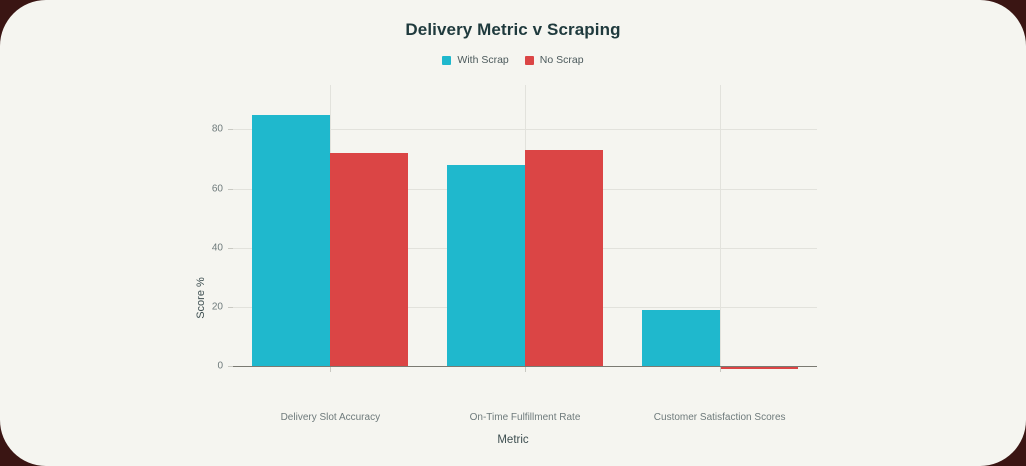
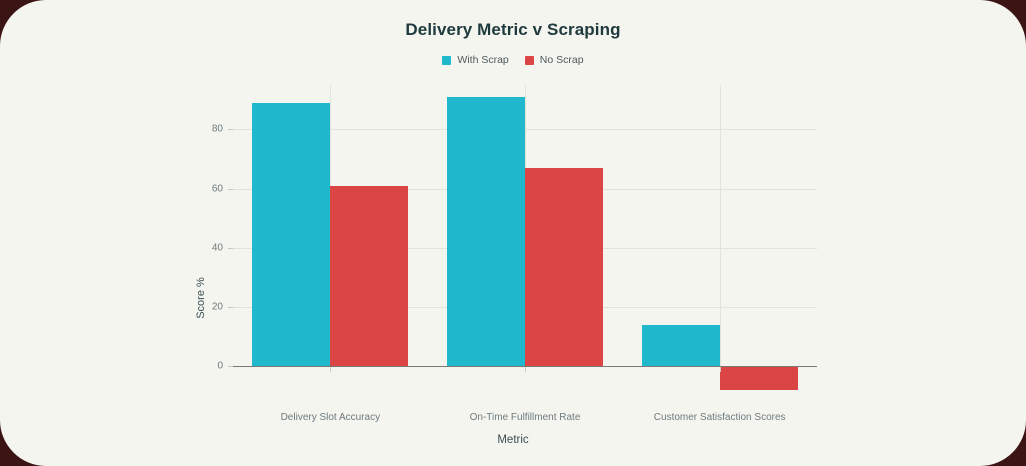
With Scrap/Delivery Slot Accuracy: 85 -> 89
No Scrap/Delivery Slot Accuracy: 72 -> 61
With Scrap/On-Time Fulfillment Rate: 68 -> 91
No Scrap/On-Time Fulfillment Rate: 73 -> 67
With Scrap/Customer Satisfaction Scores: 19 -> 14
No Scrap/Customer Satisfaction Scores: -1 -> -8
